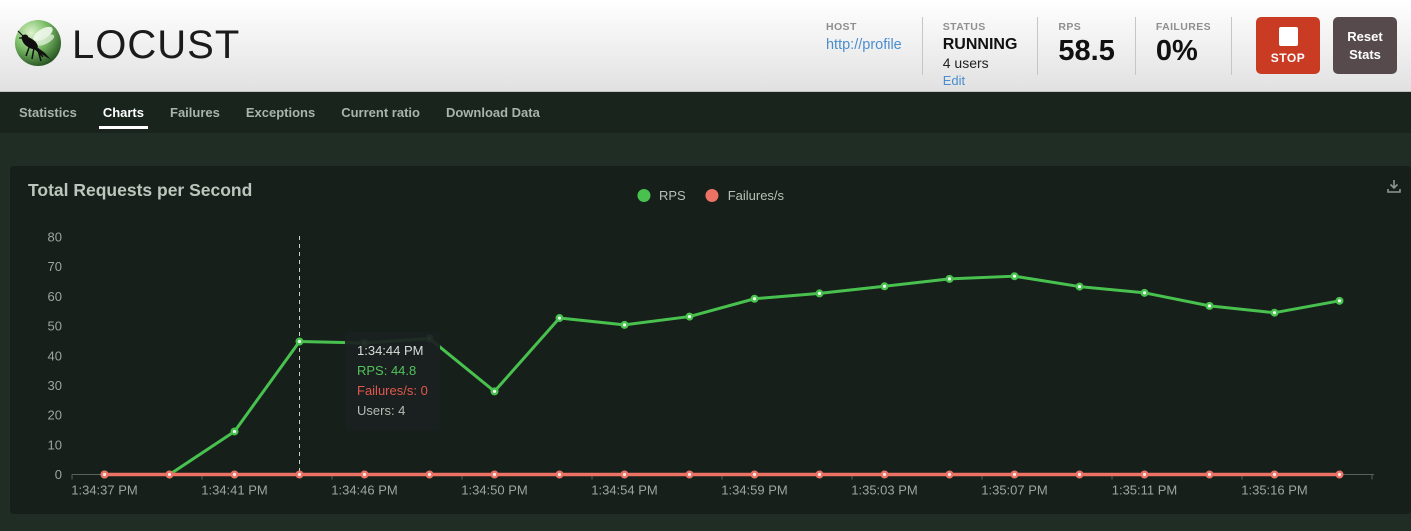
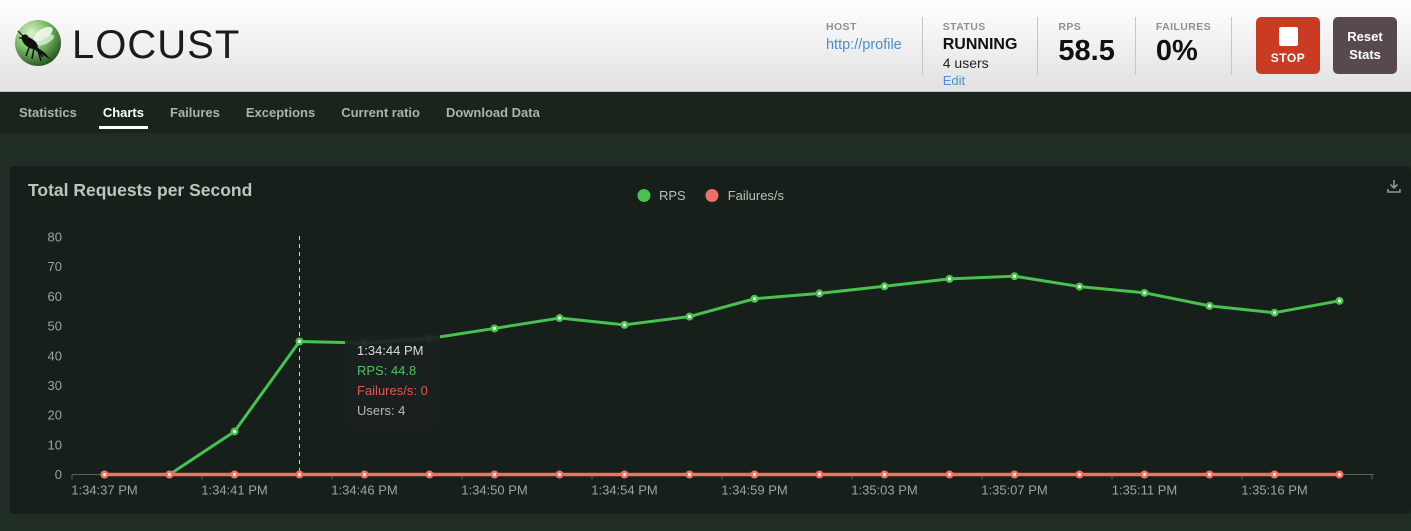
RPS/1:34:50 PM: 28 -> 49
